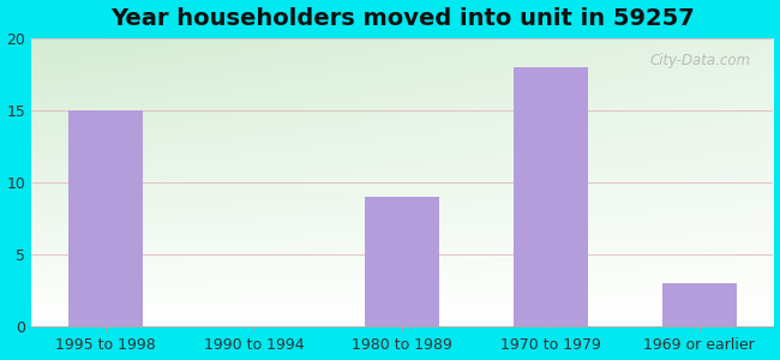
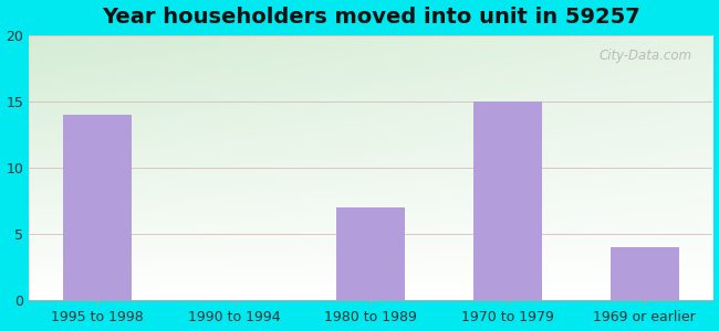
1995 to 1998: 15 -> 14
1980 to 1989: 9 -> 7
1970 to 1979: 18 -> 15
1969 or earlier: 3 -> 4
